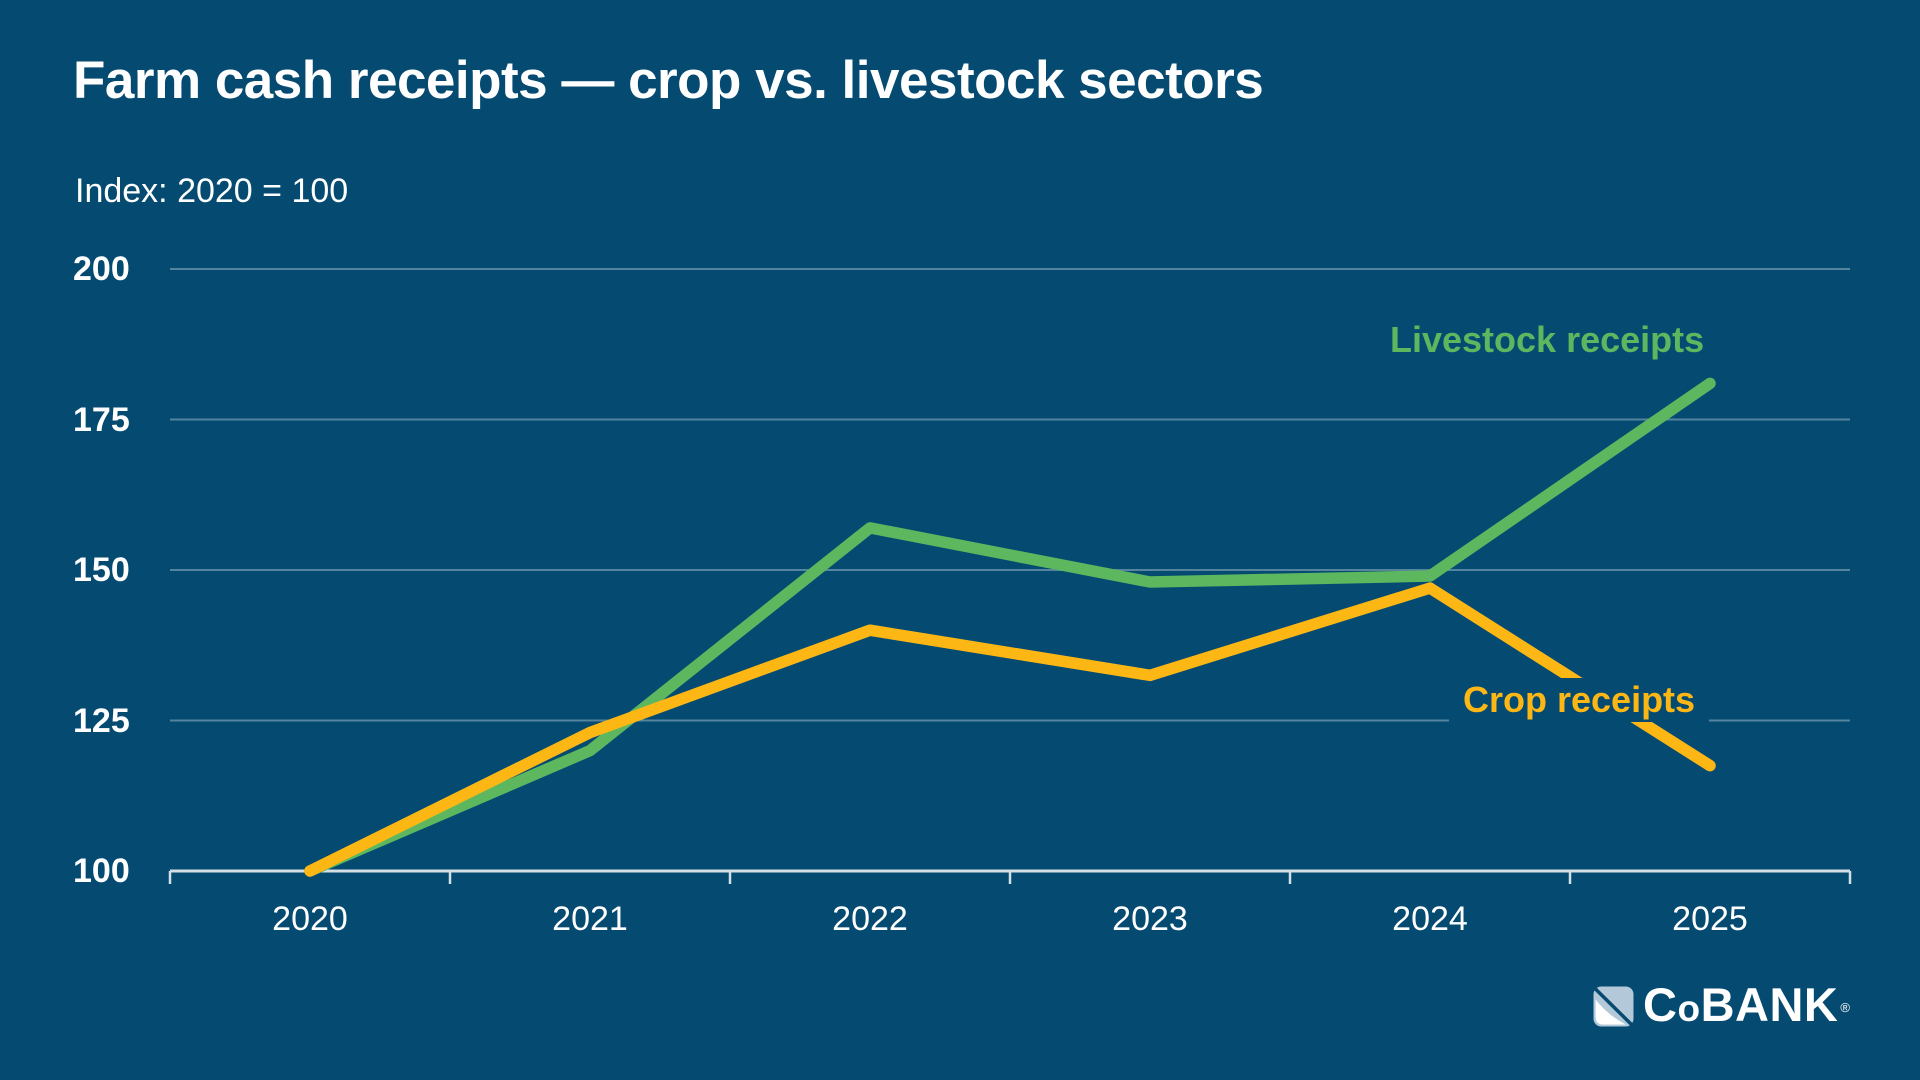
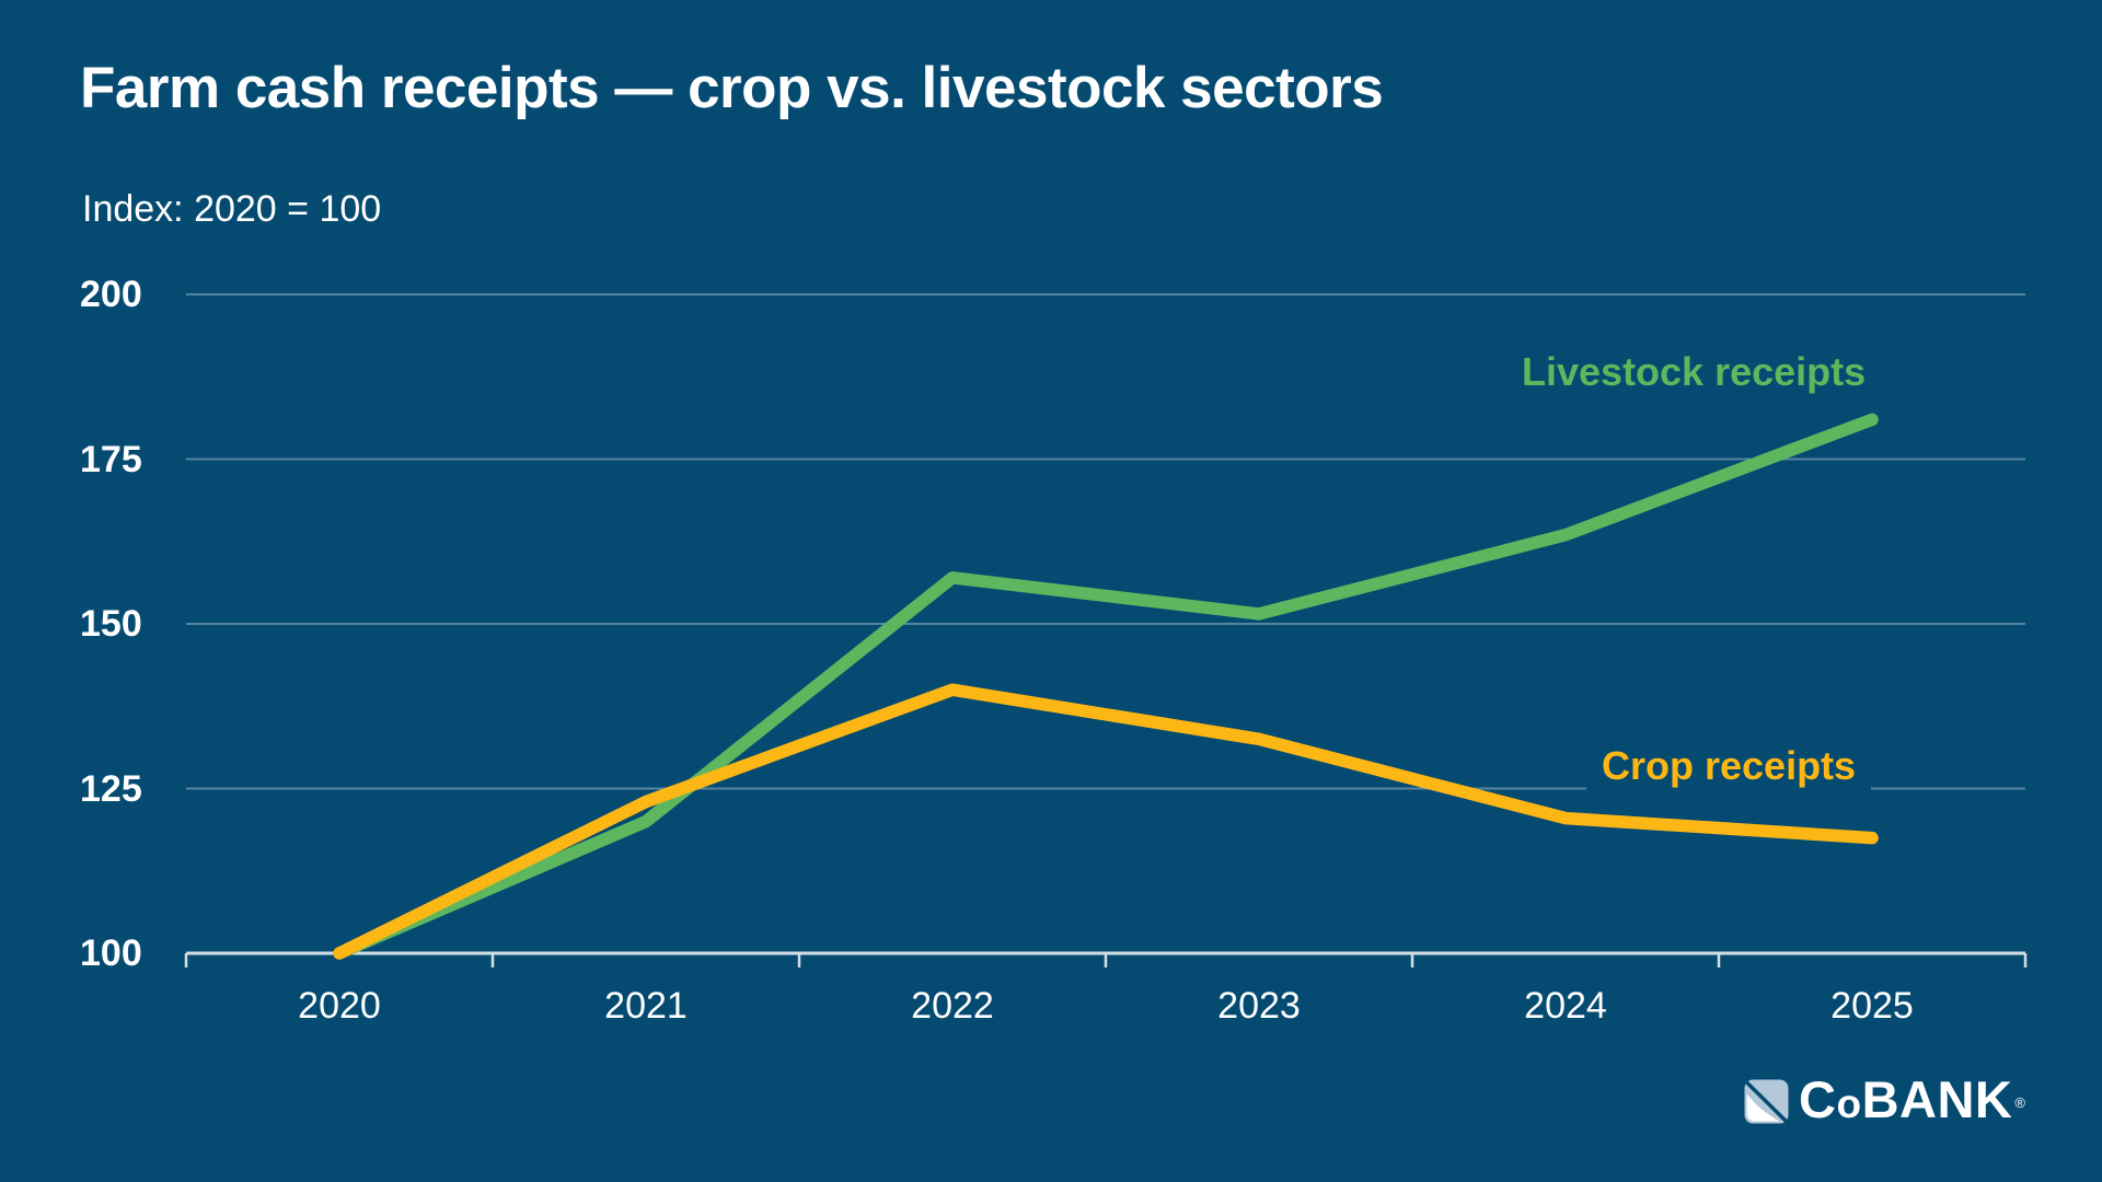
Livestock receipts/2023: 148 -> 152
Livestock receipts/2024: 149 -> 164
Crop receipts/2024: 147 -> 120
